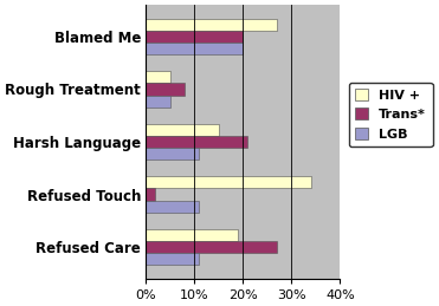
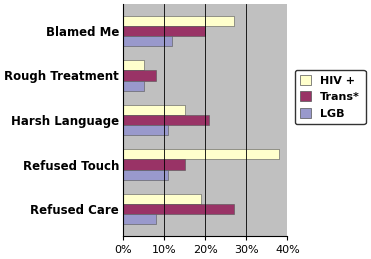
LGB/Blamed Me: 20% -> 12%
HIV +/Refused Touch: 34% -> 38%
Trans*/Refused Touch: 2% -> 15%
LGB/Refused Care: 11% -> 8%
